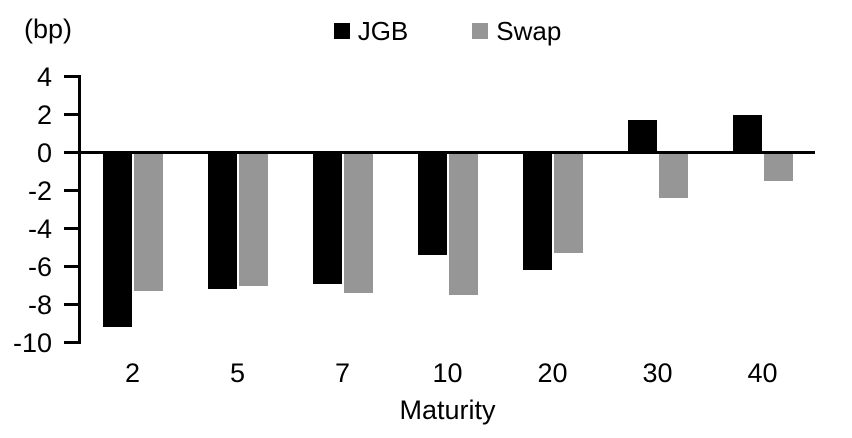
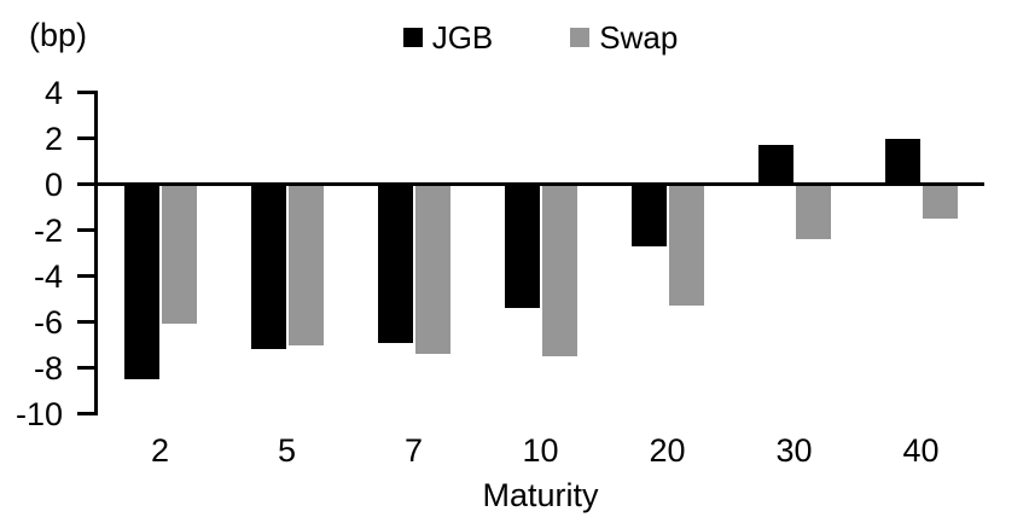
JGB/2: -9.2 -> -8.5
Swap/2: -7.3 -> -6.1
JGB/20: -6.2 -> -2.7
